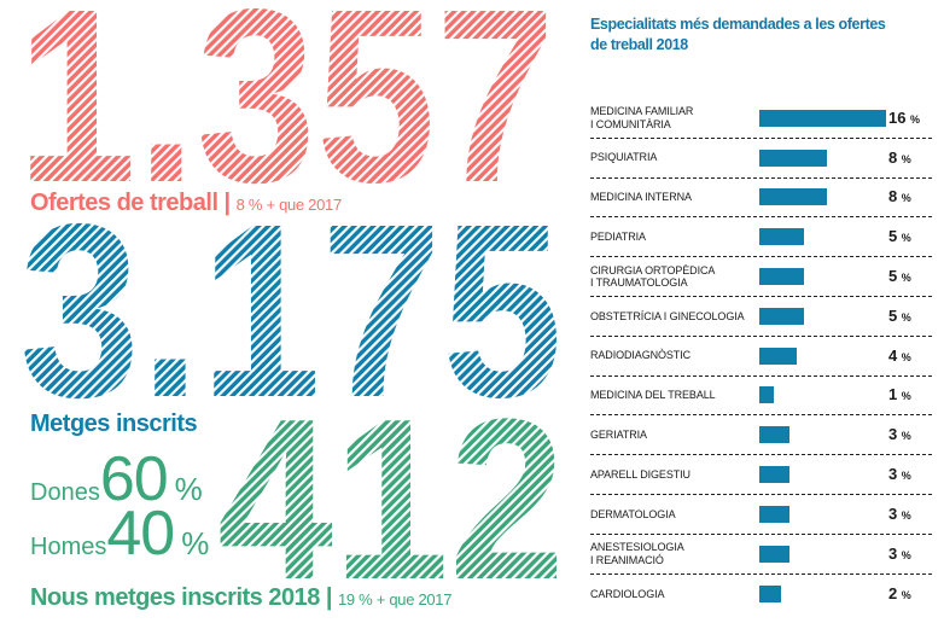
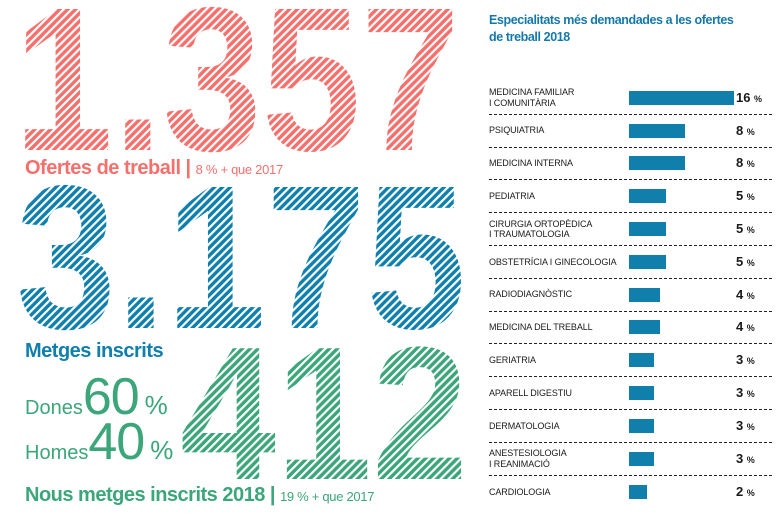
MEDICINA DEL TREBALL: 1 -> 4
